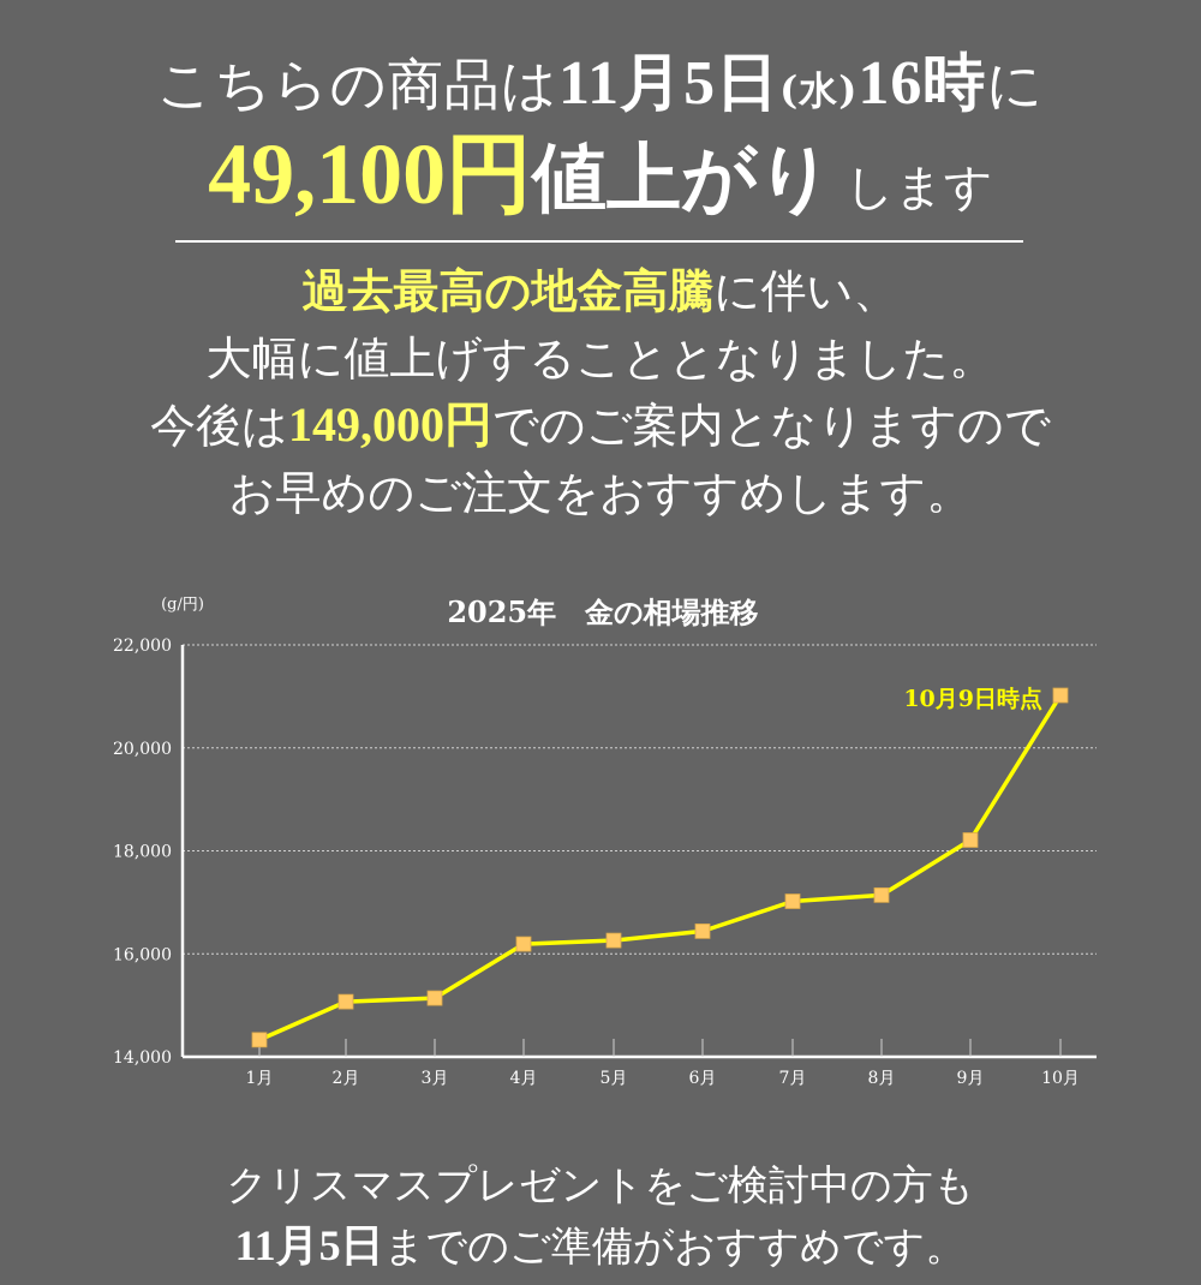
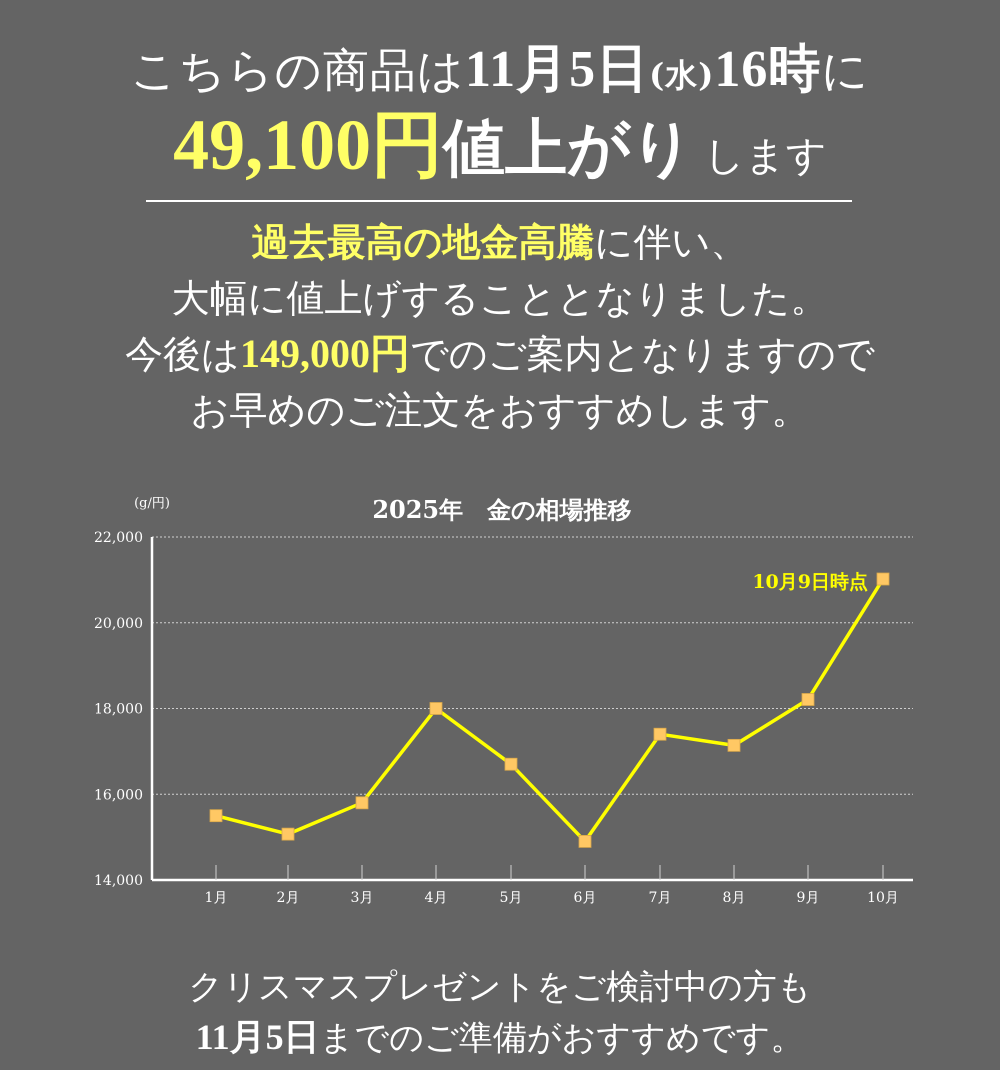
1月: 14300 -> 15500
3月: 15100 -> 15800
4月: 16200 -> 18000
5月: 16300 -> 16700
6月: 16400 -> 14900
7月: 17000 -> 17400
